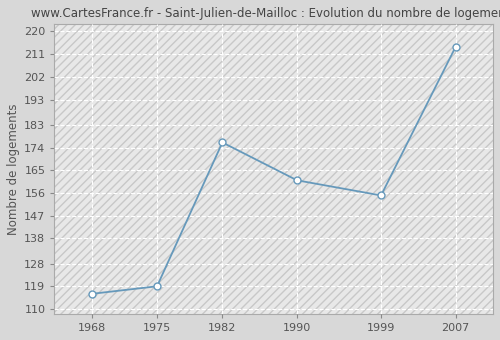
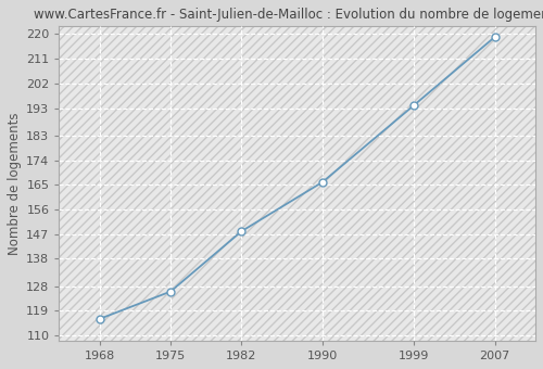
1975: 119 -> 126
1982: 176 -> 148
1990: 161 -> 166
1999: 155 -> 194
2007: 214 -> 219
